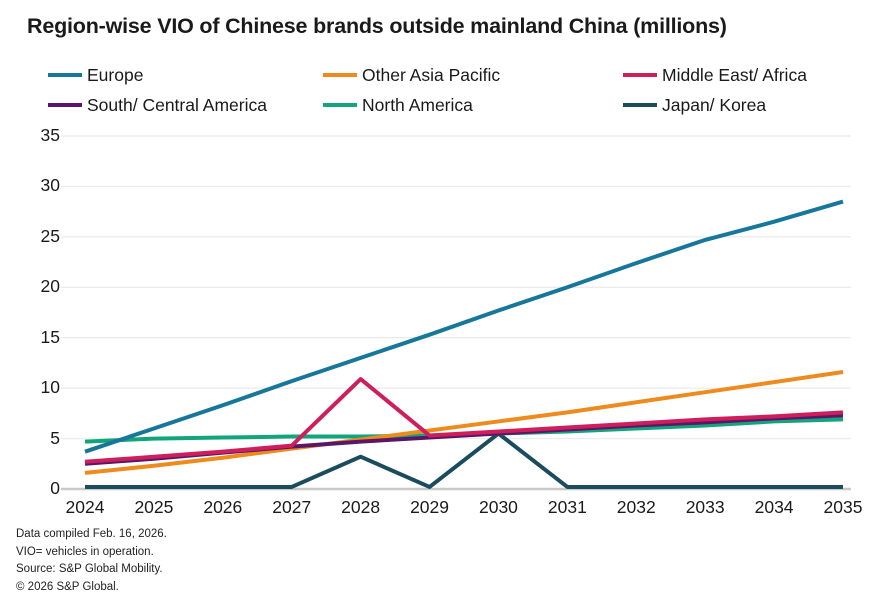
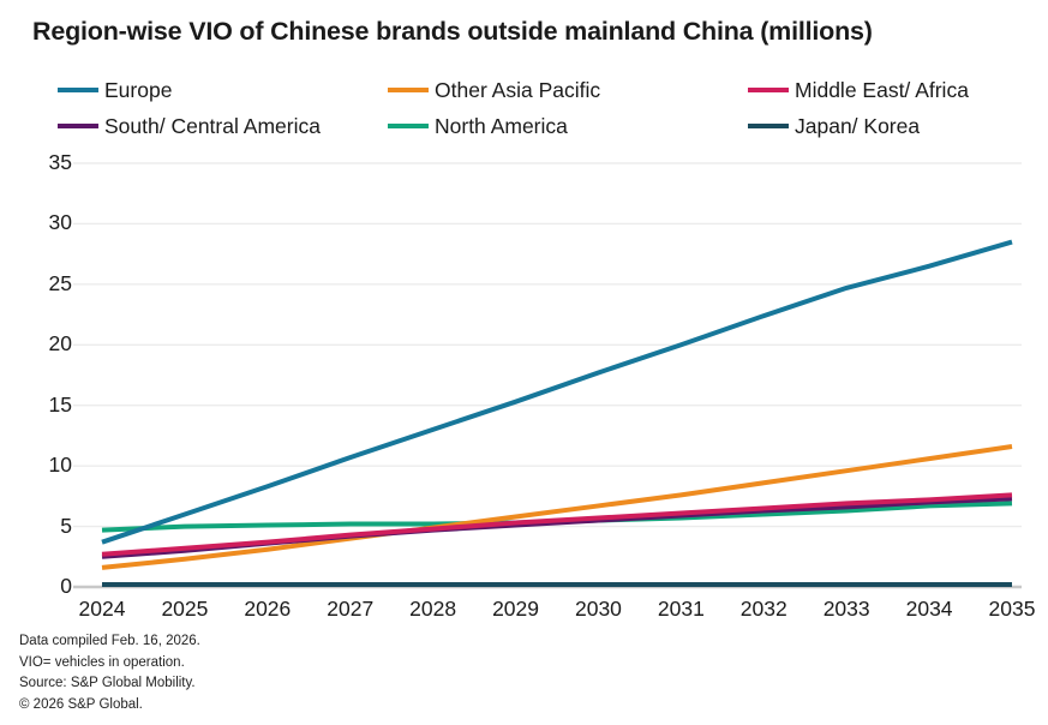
Middle East/ Africa/2028: 10.9 -> 4.8
Japan/ Korea/2028: 3.2 -> 0.2
Japan/ Korea/2030: 5.5 -> 0.2
